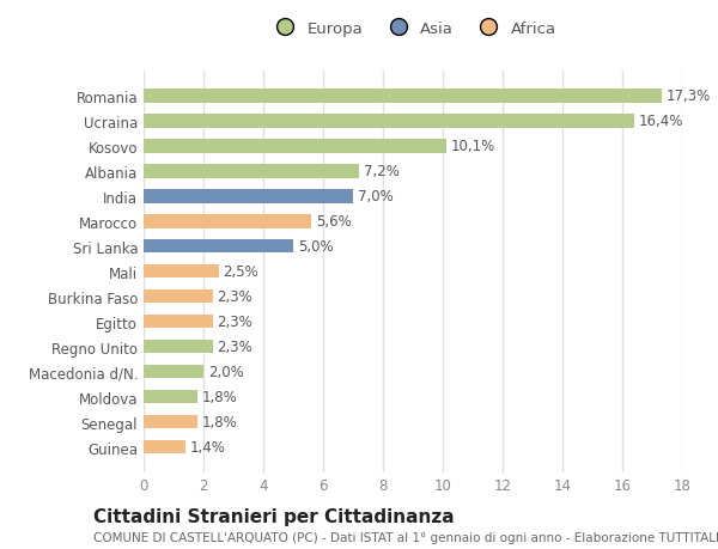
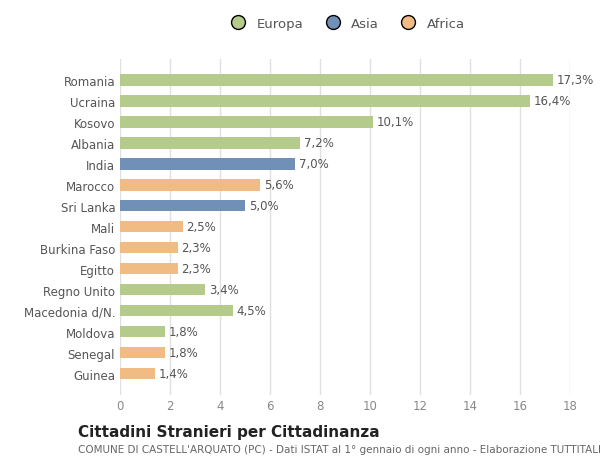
Regno Unito: 2,3% -> 3,4%
Macedonia d/N.: 2,0% -> 4,5%
